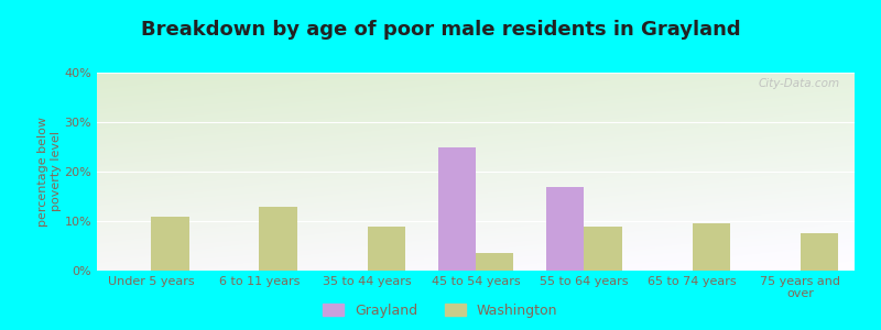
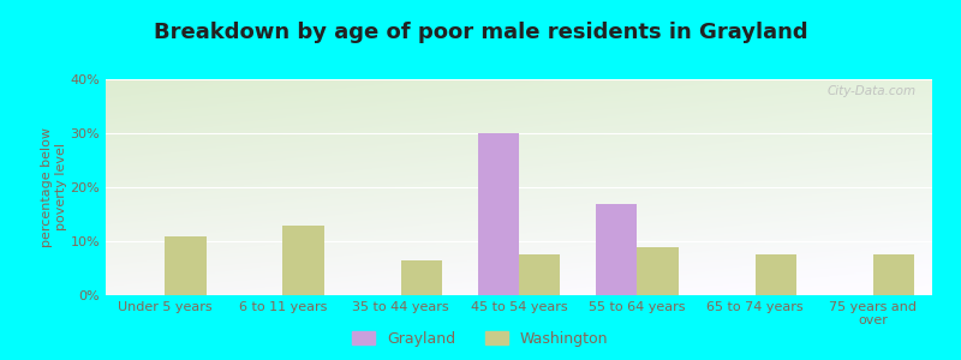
Washington/35 to 44 years: 9.0% -> 6.5%
Grayland/45 to 54 years: 25% -> 30%
Washington/45 to 54 years: 3.5% -> 7.5%
Washington/65 to 74 years: 9.5% -> 7.5%
